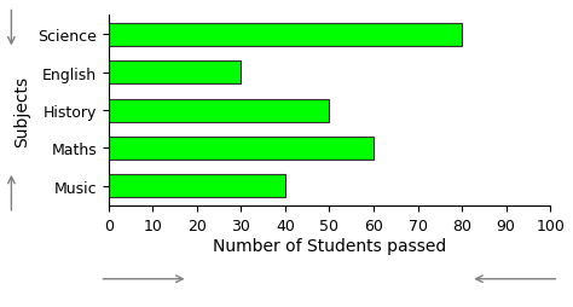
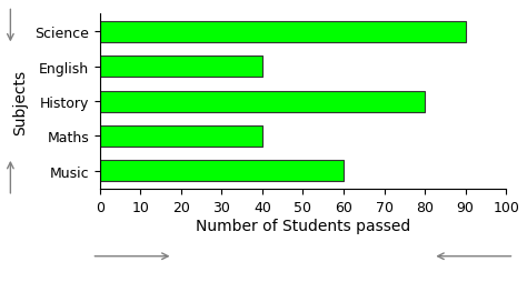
Science: 80 -> 90
English: 30 -> 40
History: 50 -> 80
Maths: 60 -> 40
Music: 40 -> 60
